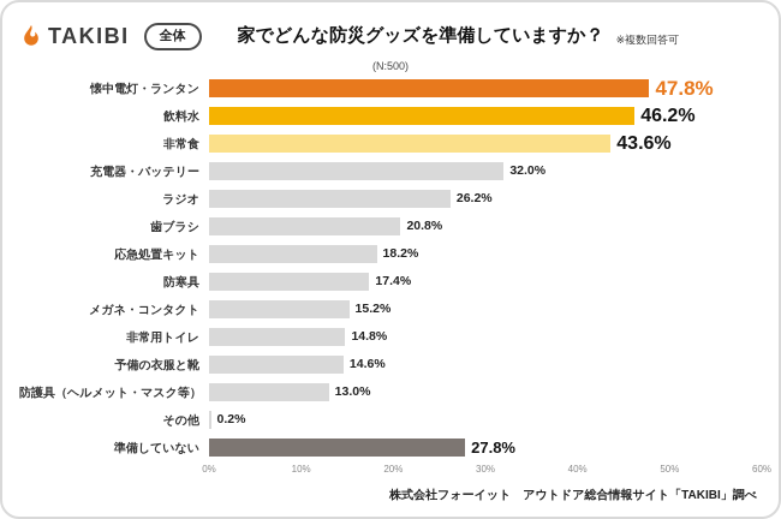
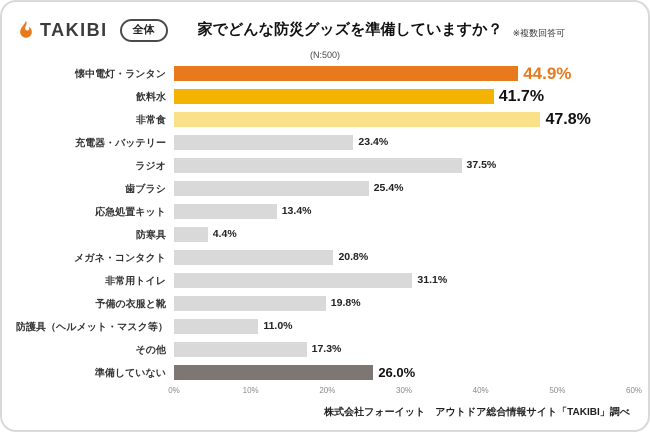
懐中電灯・ランタン: 47.8% -> 44.9%
飲料水: 46.2% -> 41.7%
非常食: 43.6% -> 47.8%
充電器・バッテリー: 32.0% -> 23.4%
ラジオ: 26.2% -> 37.5%
歯ブラシ: 20.8% -> 25.4%
応急処置キット: 18.2% -> 13.4%
防寒具: 17.4% -> 4.4%
メガネ・コンタクト: 15.2% -> 20.8%
非常用トイレ: 14.8% -> 31.1%
予備の衣服と靴: 14.6% -> 19.8%
防護具（ヘルメット・マスク等）: 13.0% -> 11.0%
その他: 0.2% -> 17.3%
準備していない: 27.8% -> 26.0%
